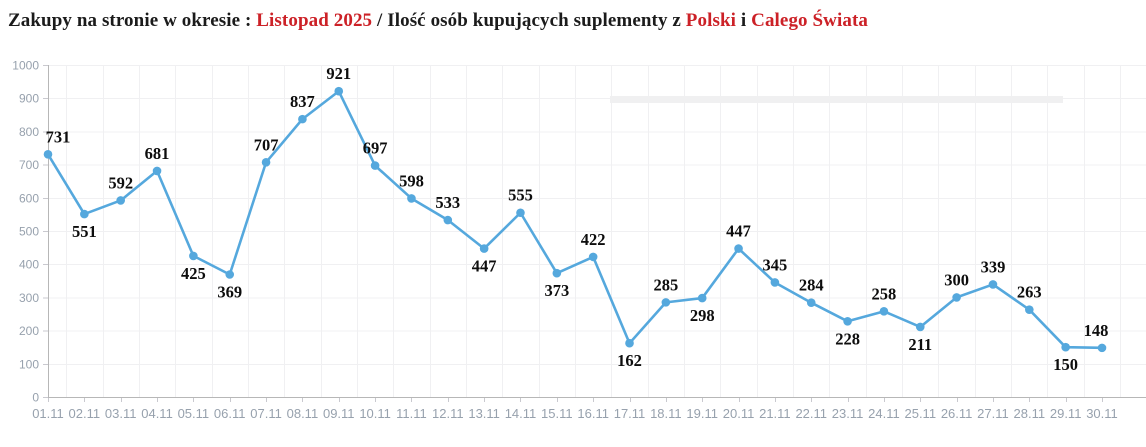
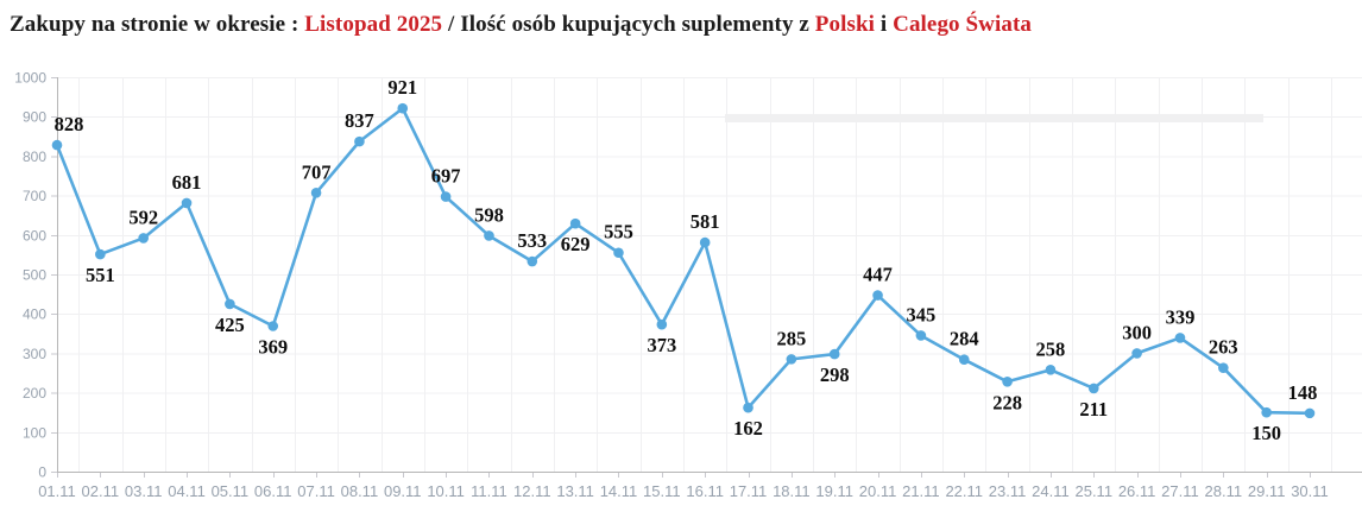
01.11: 731 -> 828
13.11: 447 -> 629
16.11: 422 -> 581
